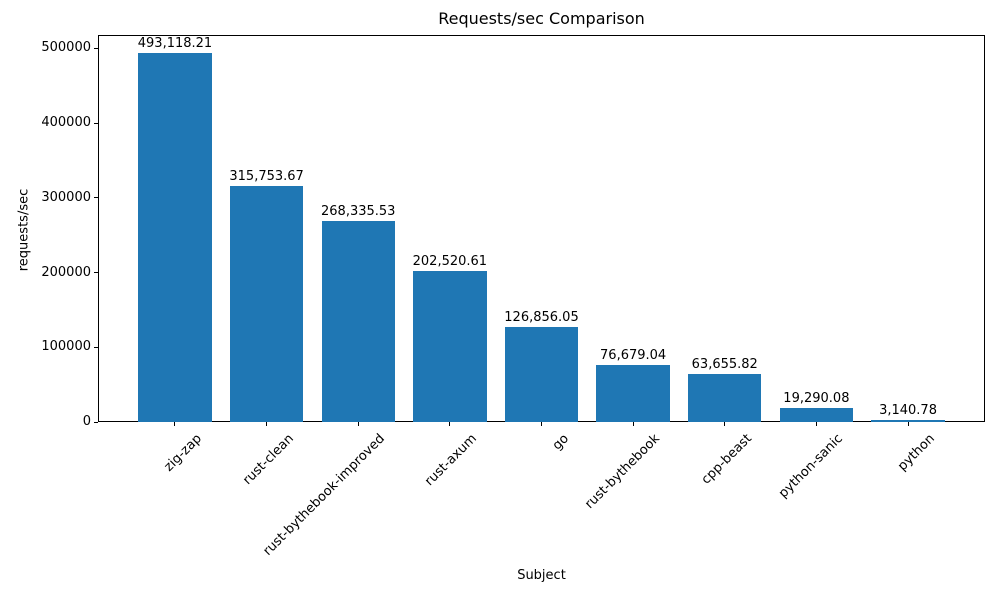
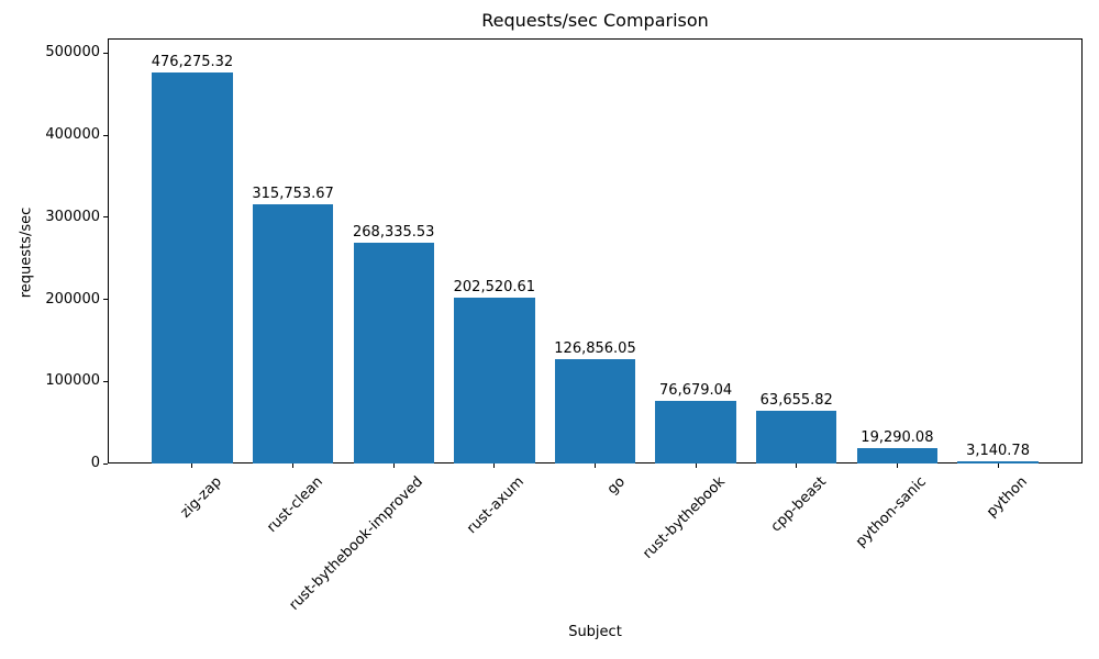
zig-zap: 493,118.21 -> 476,275.32
